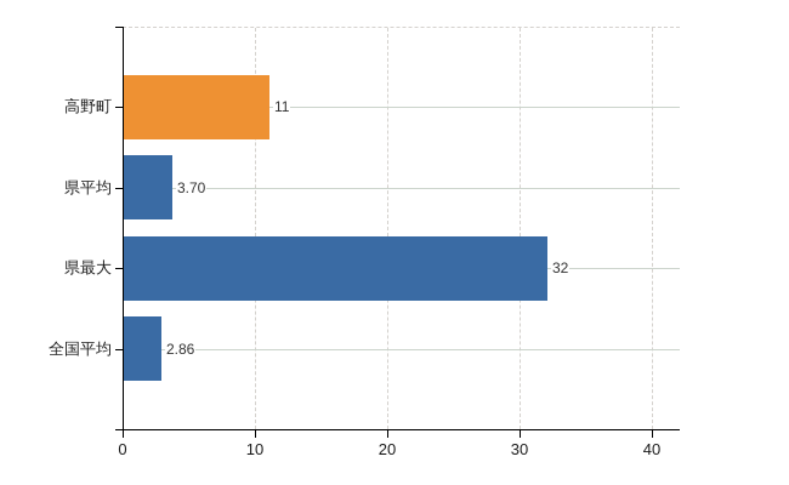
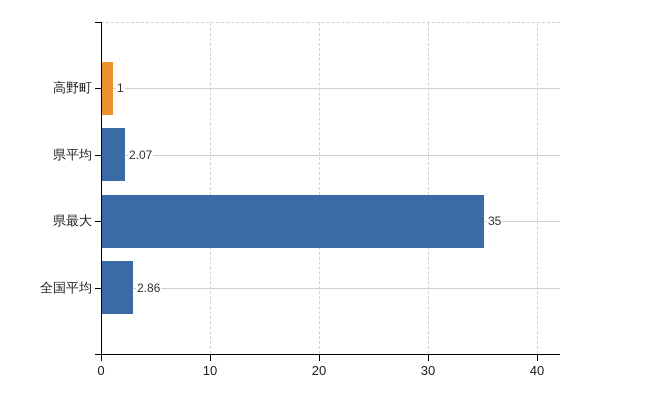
高野町: 11 -> 1
県平均: 3.70 -> 2.07
県最大: 32 -> 35
